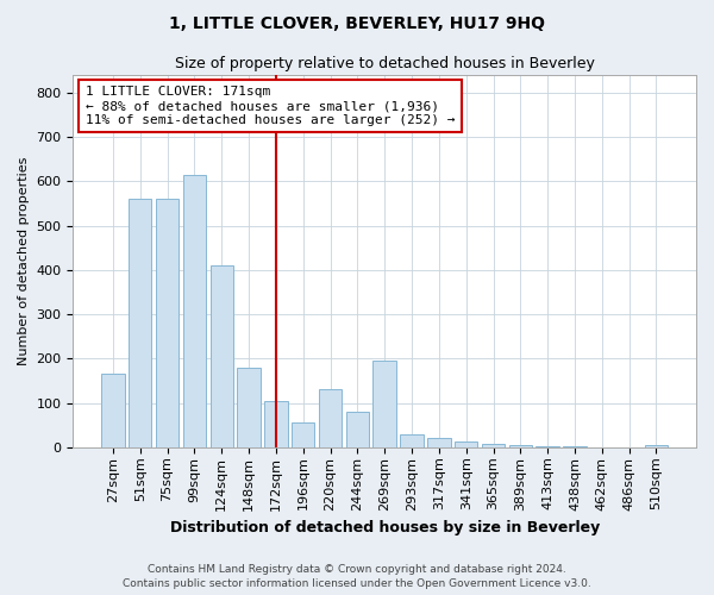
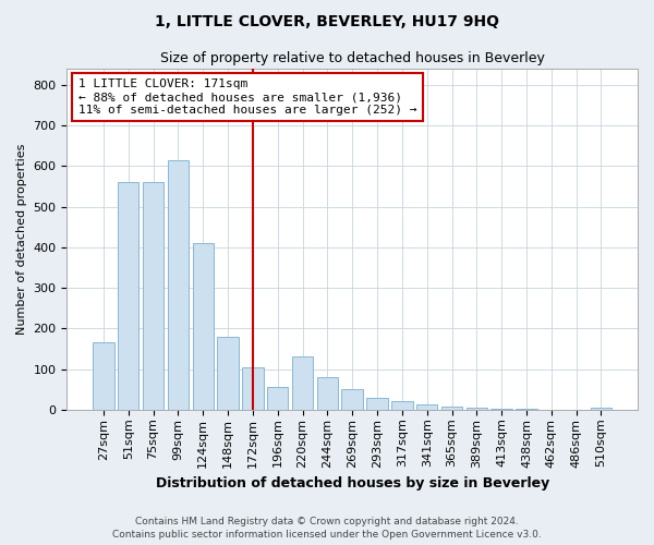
269sqm: 195 -> 50
